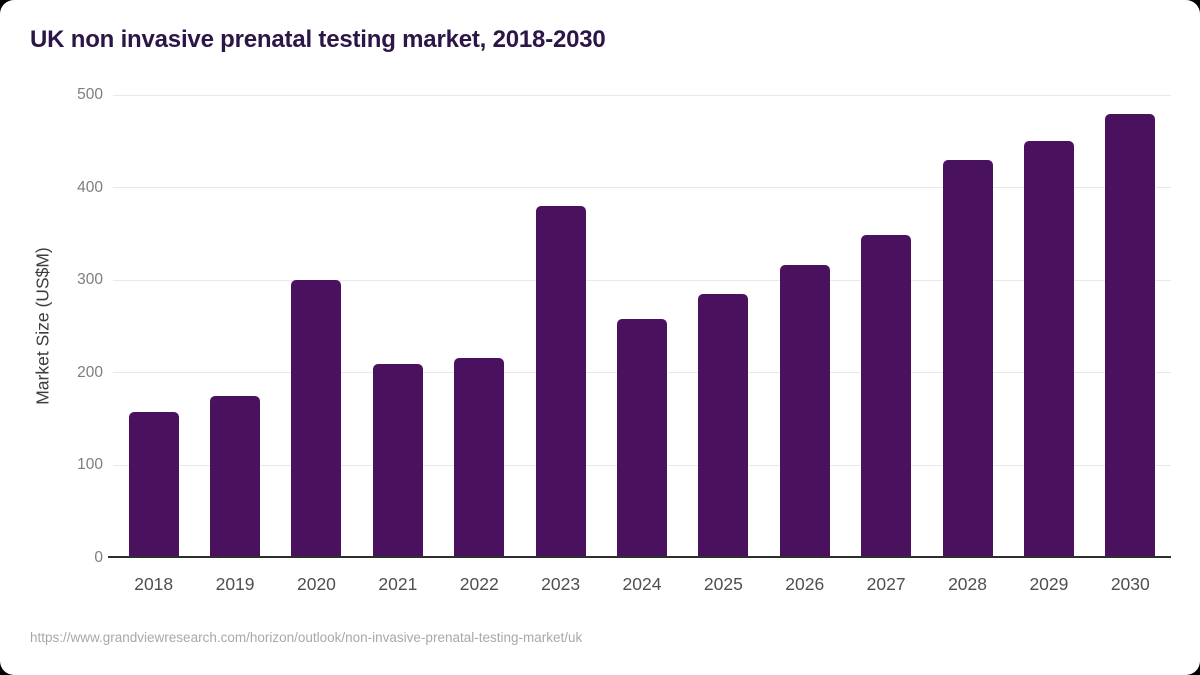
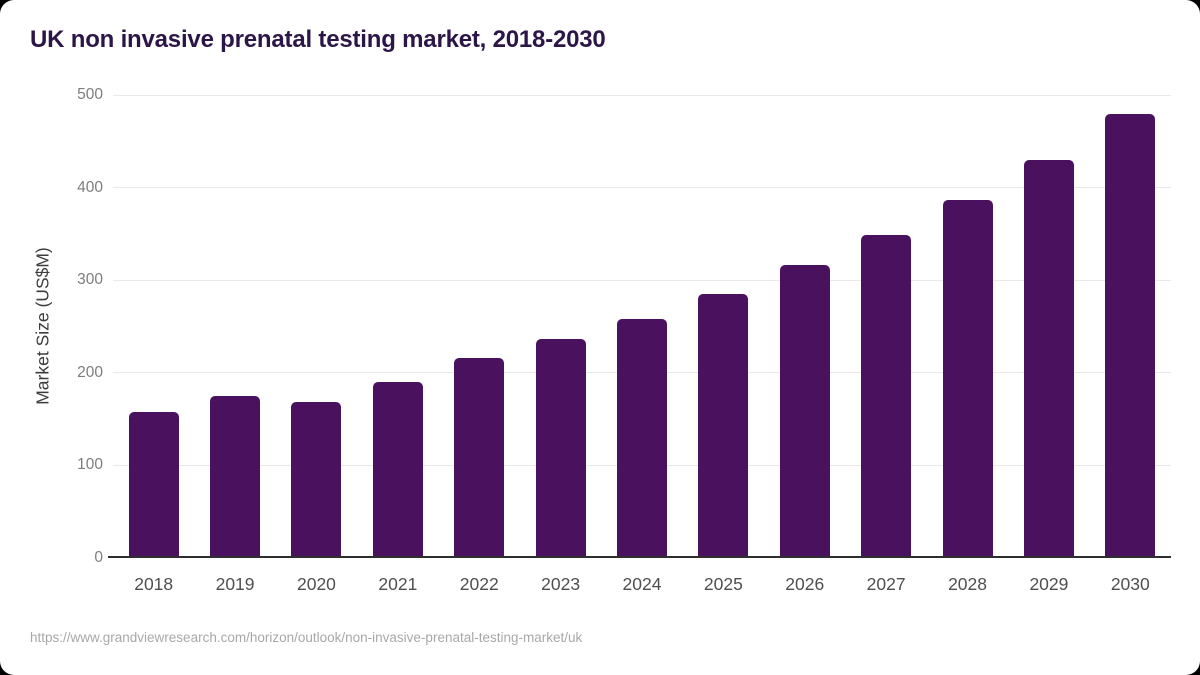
2020: 300 -> 170
2021: 210 -> 190
2023: 380 -> 240
2028: 430 -> 390
2029: 450 -> 430
